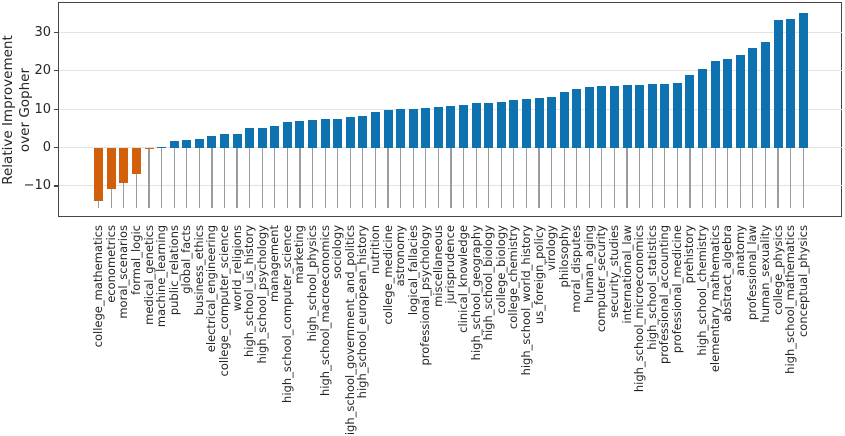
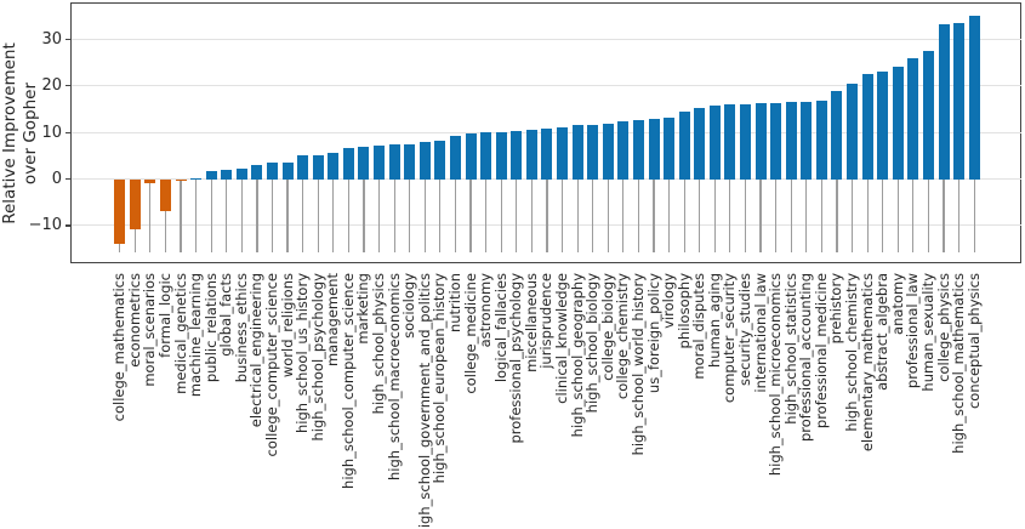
moral_scenarios: -9 -> -1
